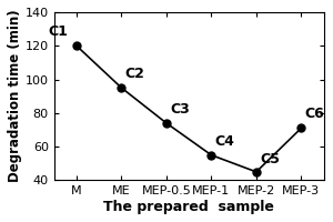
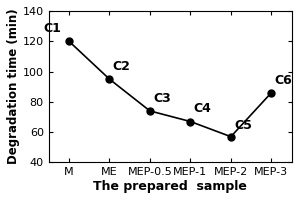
MEP-1: 55 -> 67
MEP-2: 45 -> 57
MEP-3: 71 -> 86
